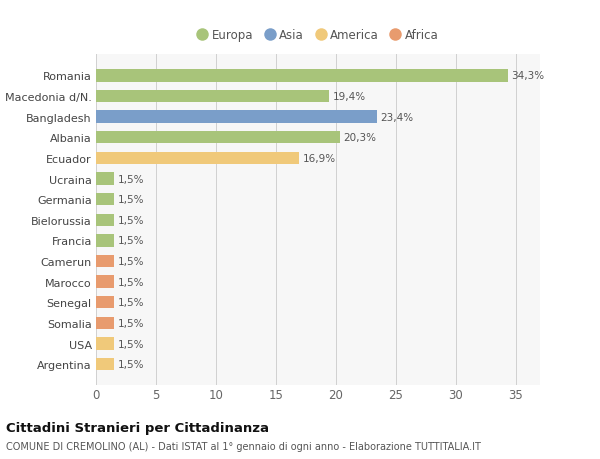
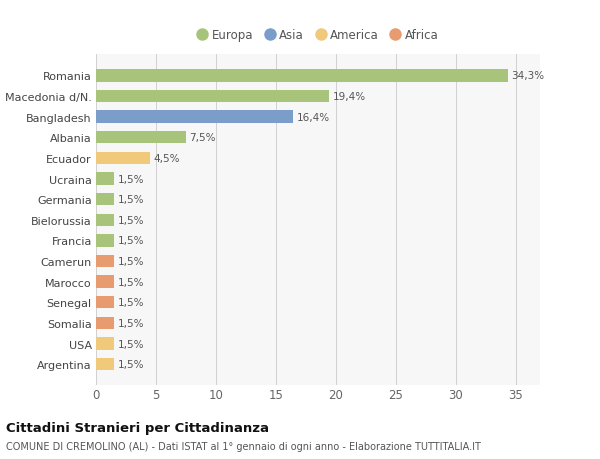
Bangladesh: 23,4% -> 16,4%
Albania: 20,3% -> 7,5%
Ecuador: 16,9% -> 4,5%
